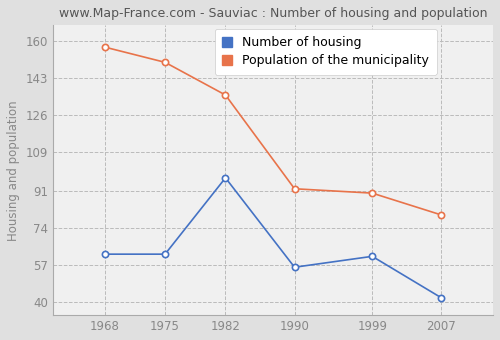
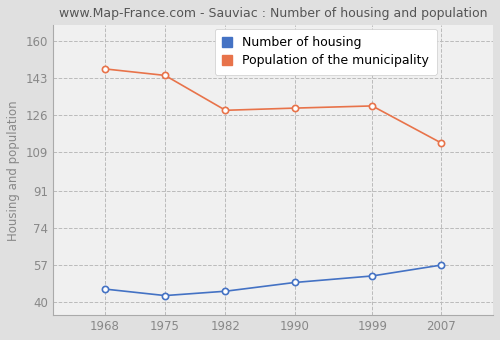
Number of housing/1968: 62 -> 46
Population of the municipality/1968: 157 -> 147
Number of housing/1975: 62 -> 43
Population of the municipality/1975: 150 -> 144
Number of housing/1982: 97 -> 45
Population of the municipality/1982: 135 -> 128
Number of housing/1990: 56 -> 49
Population of the municipality/1990: 92 -> 129
Number of housing/1999: 61 -> 52
Population of the municipality/1999: 90 -> 130
Number of housing/2007: 42 -> 57
Population of the municipality/2007: 80 -> 113
